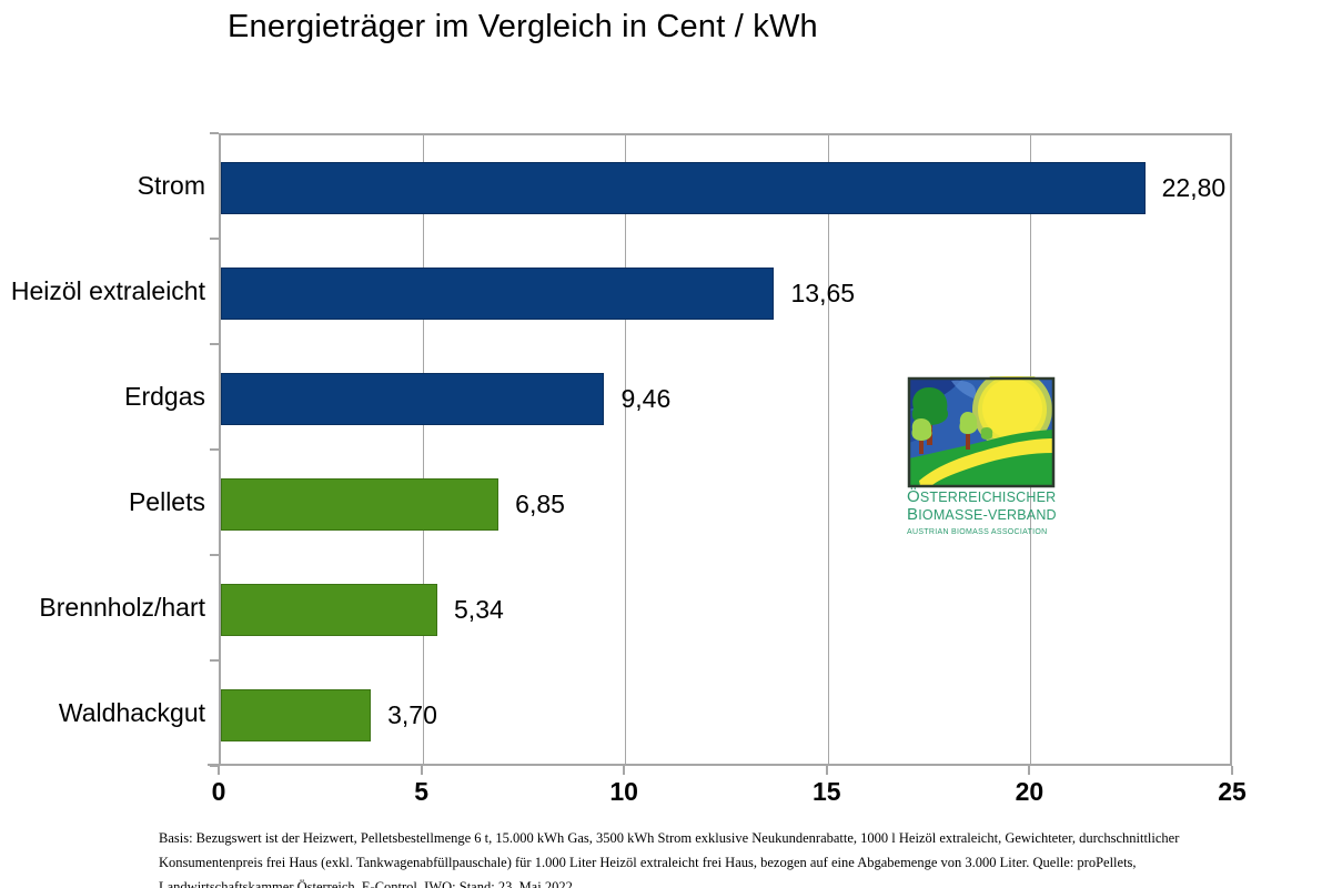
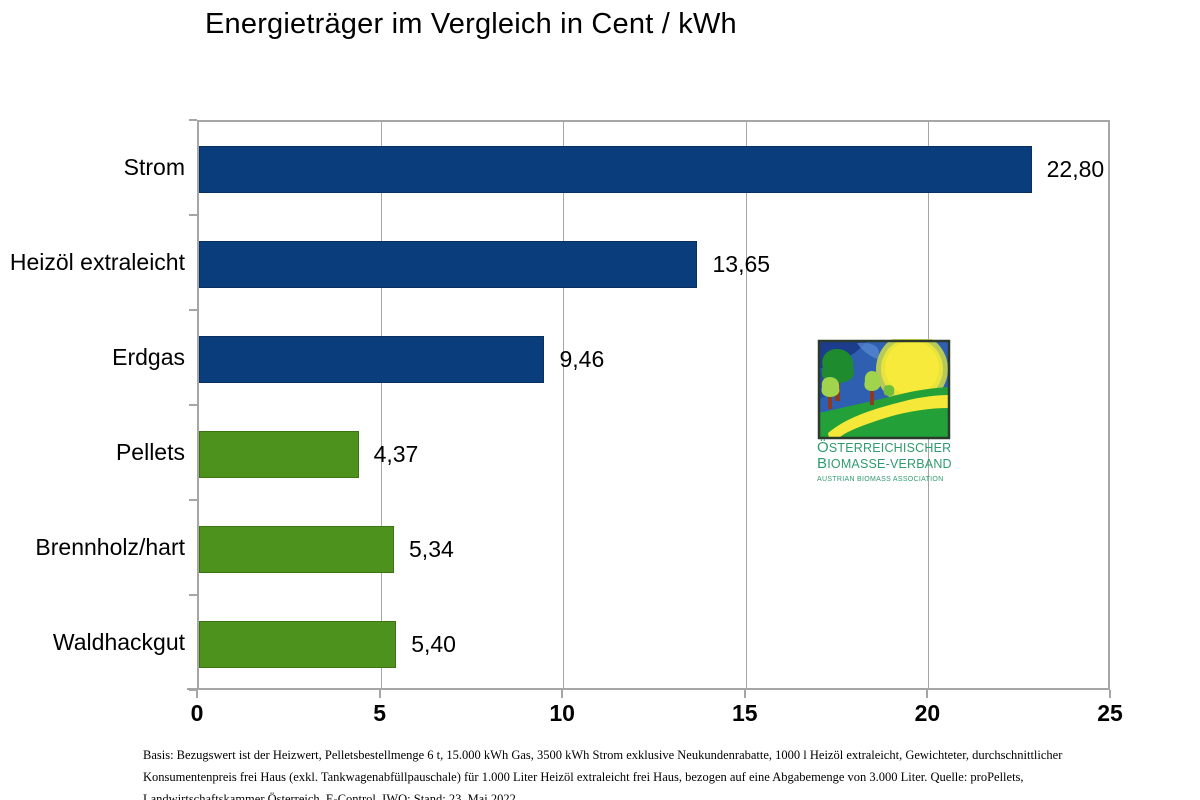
Pellets: 6,85 -> 4,37
Waldhackgut: 3,70 -> 5,40
